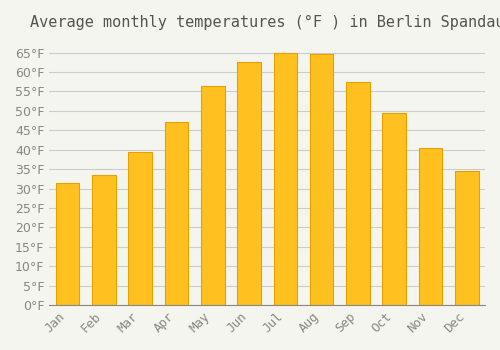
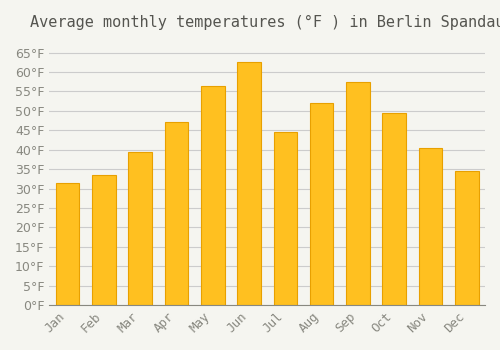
Jul: 65.0°F -> 44.5°F
Aug: 64.5°F -> 52.0°F
